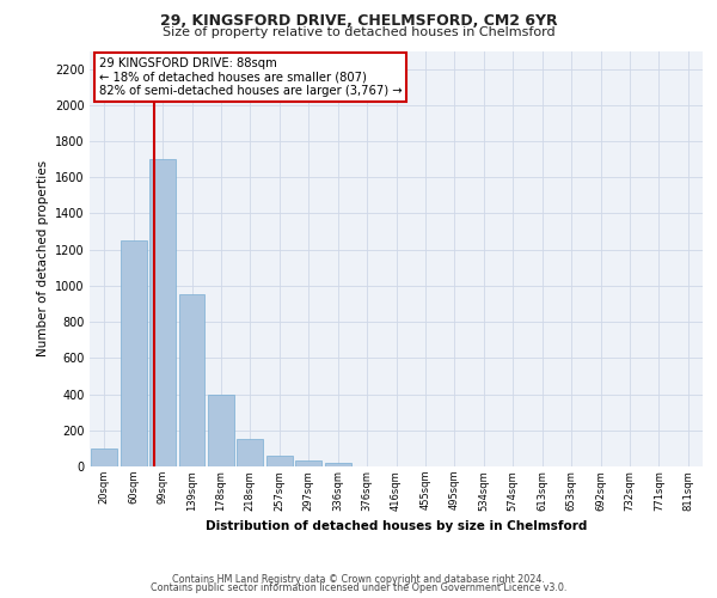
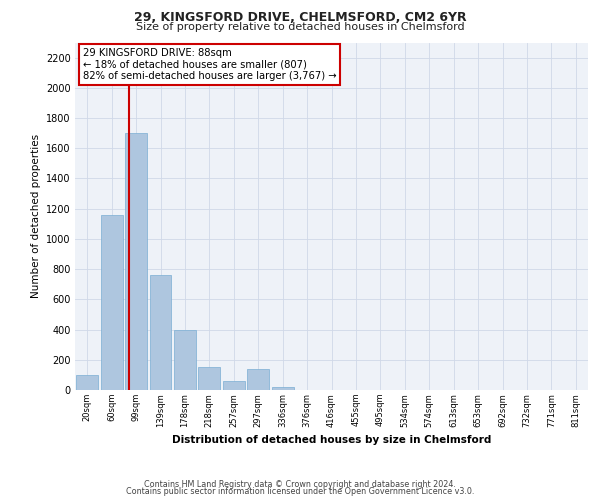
60sqm: 1250 -> 1160
139sqm: 950 -> 760
297sqm: 30 -> 140
